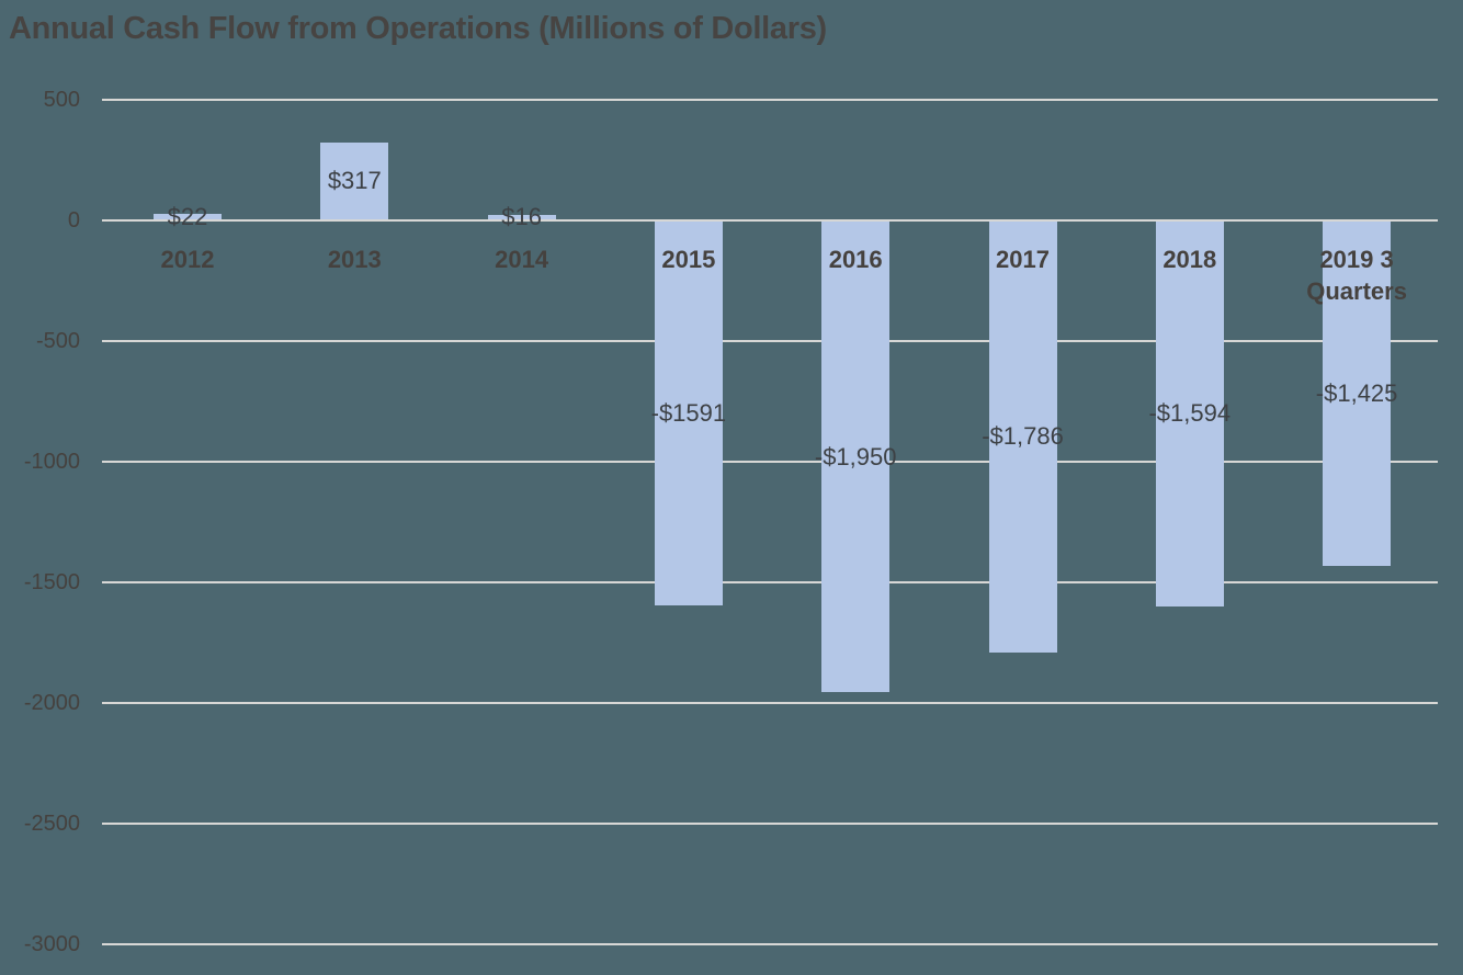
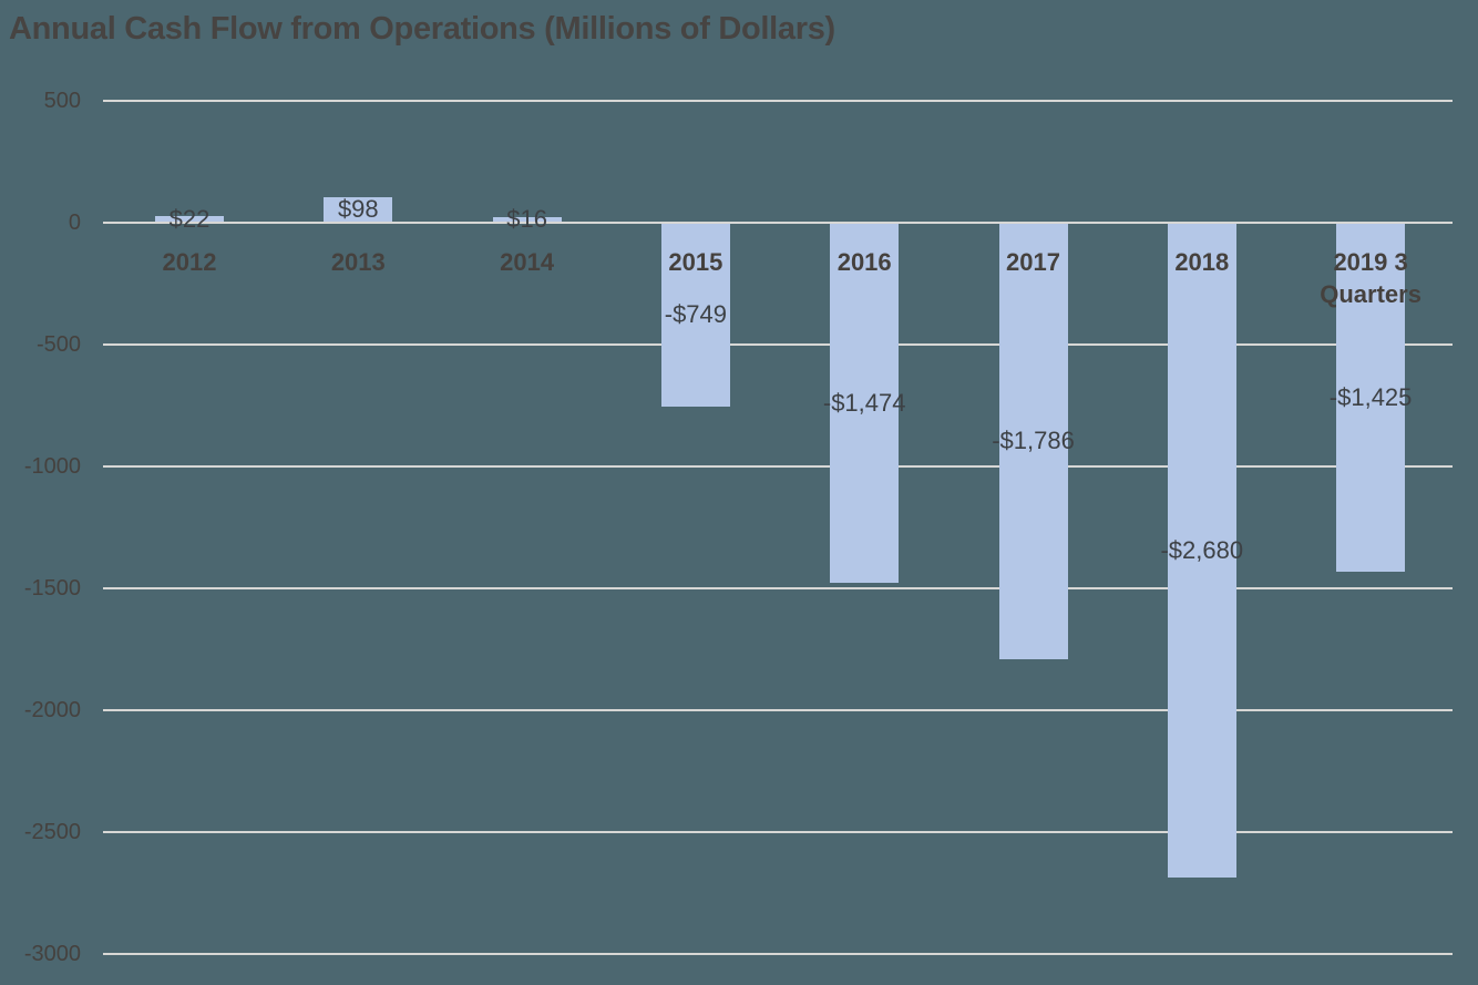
2013: $317 -> $98
2015: -$1591 -> -$749
2016: -$1,950 -> -$1,474
2018: -$1,594 -> -$2,680
